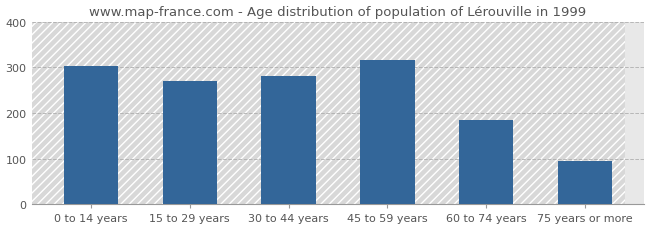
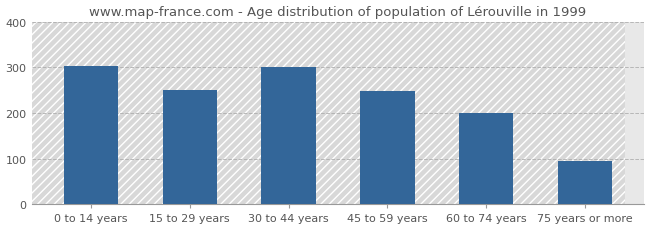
15 to 29 years: 270 -> 250
30 to 44 years: 280 -> 300
45 to 59 years: 315 -> 247
60 to 74 years: 185 -> 200
